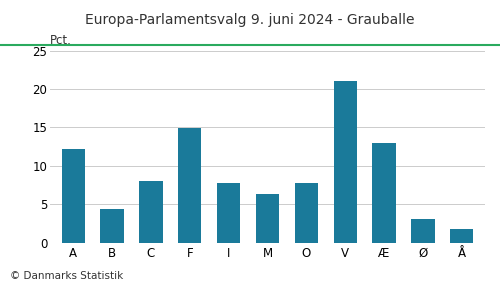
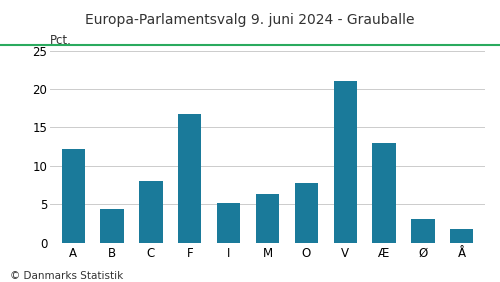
F: 14.9 -> 16.8
I: 7.8 -> 5.2
